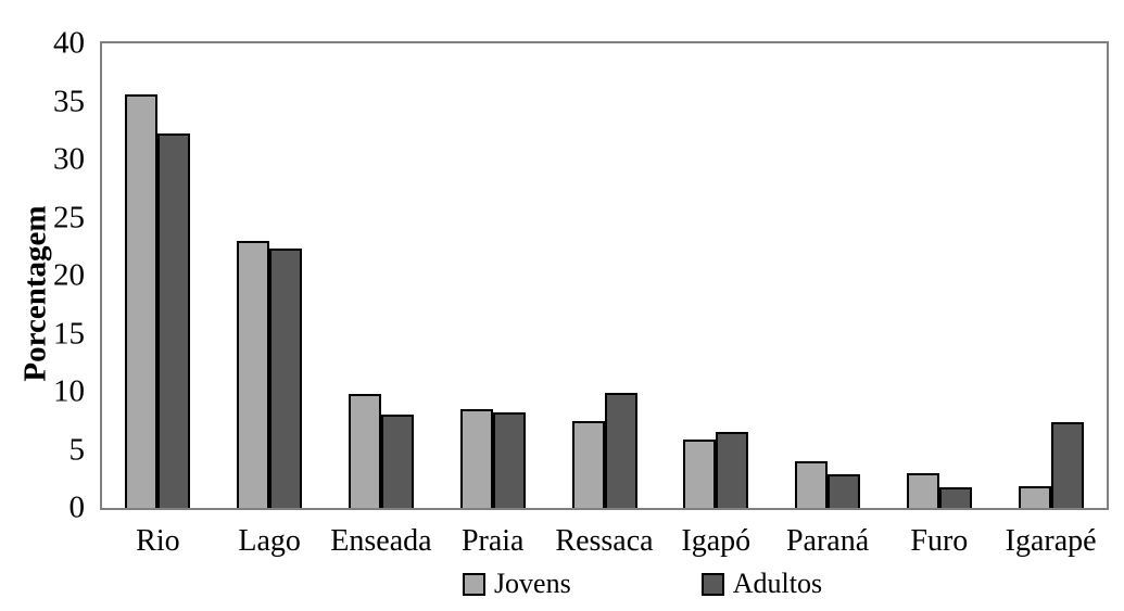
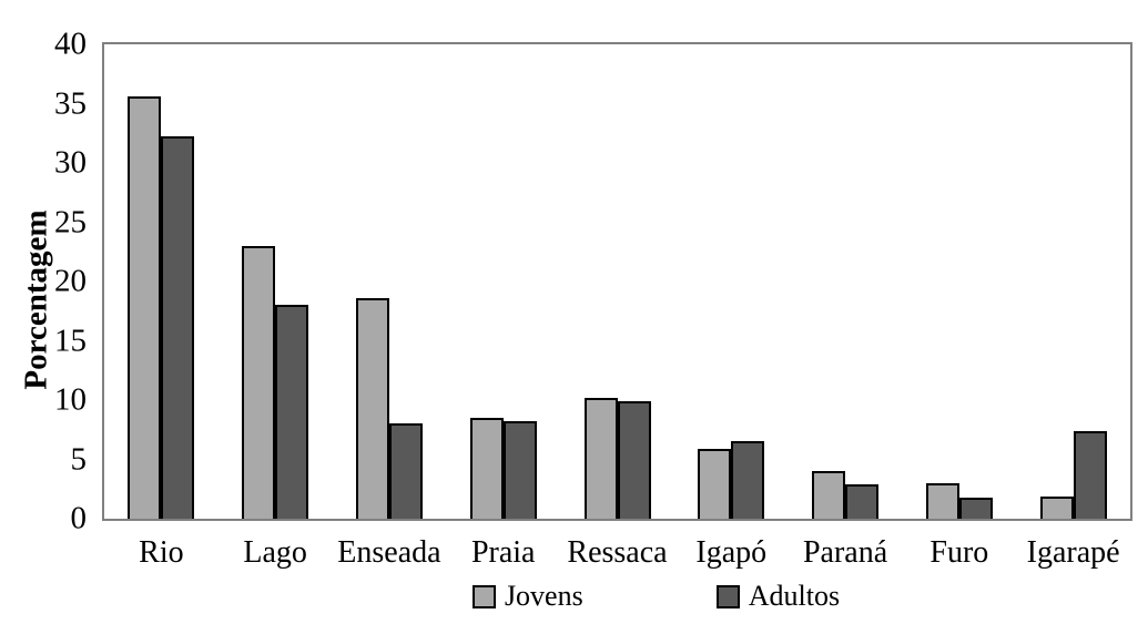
Adultos/Lago: 22.3 -> 18.0
Jovens/Enseada: 9.8 -> 18.6
Jovens/Ressaca: 7.5 -> 10.2
